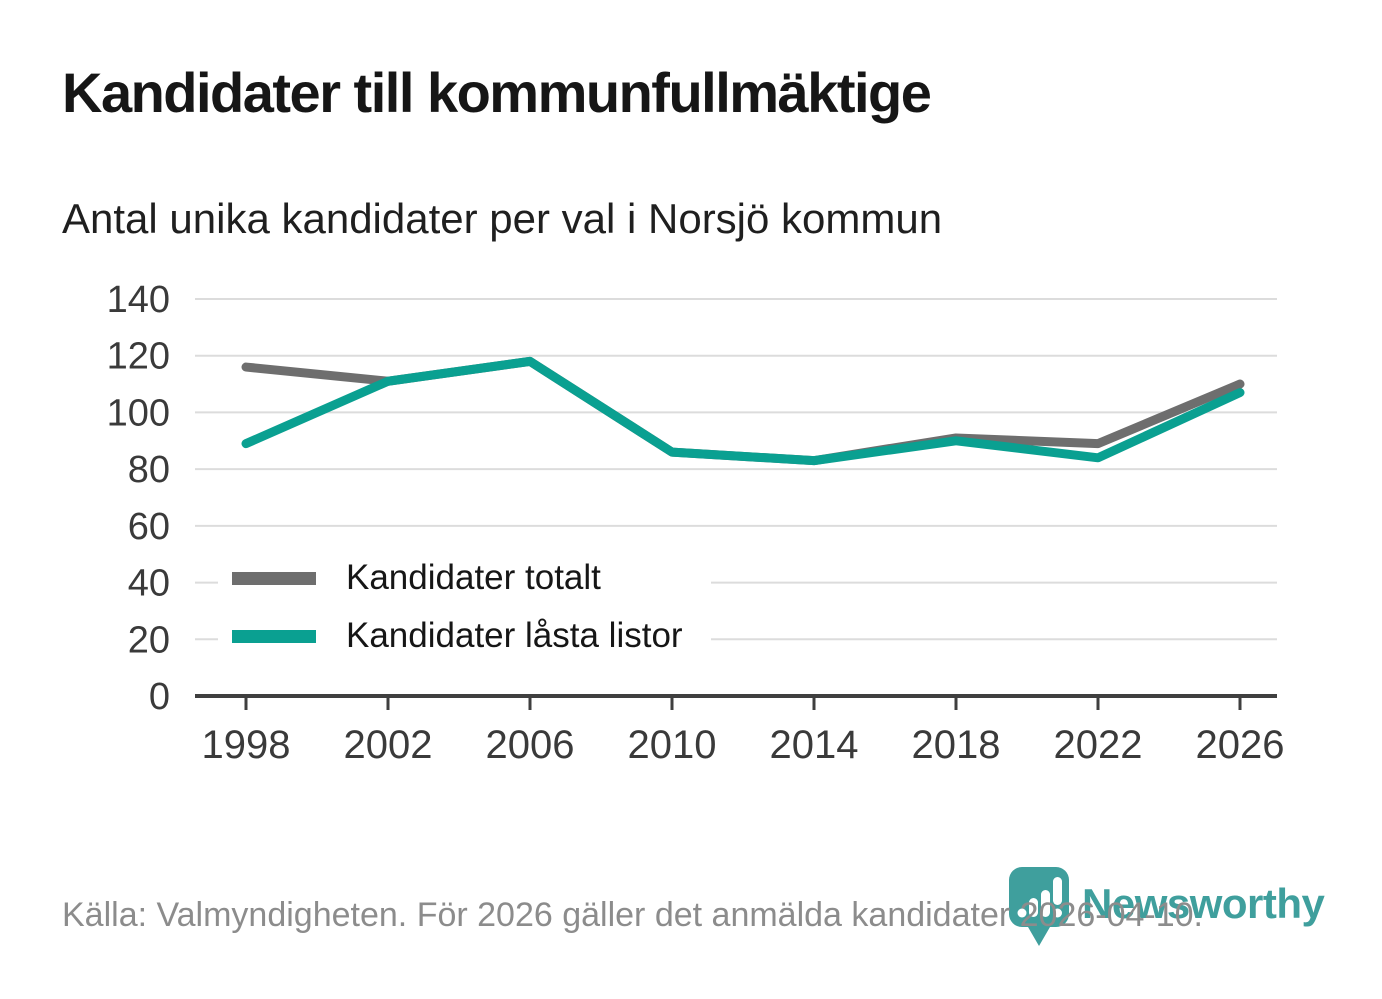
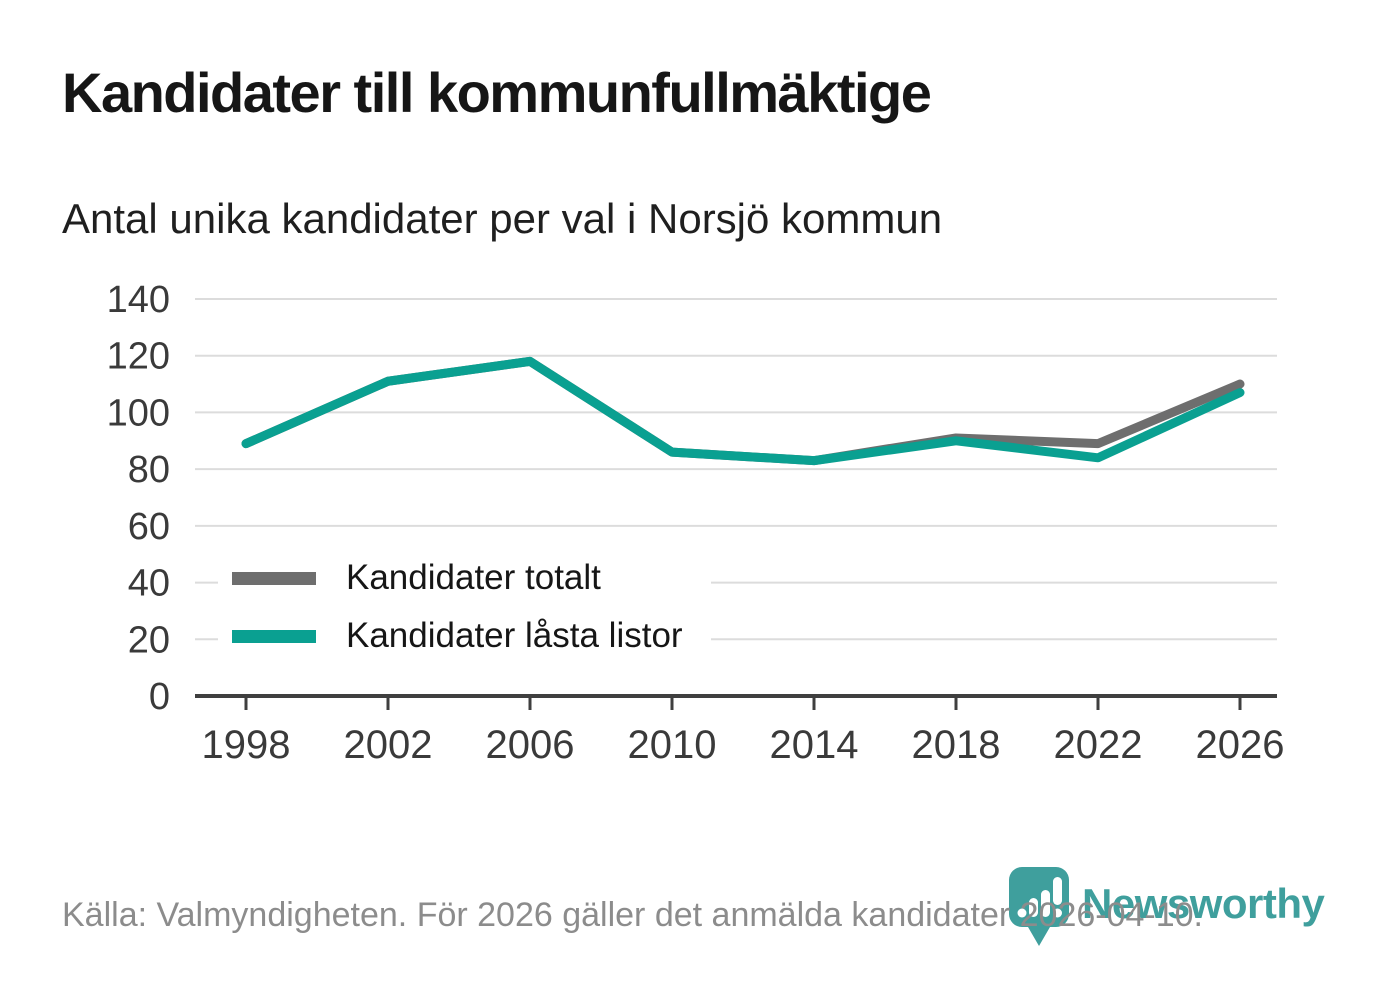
Kandidater totalt/1998: 116 -> 89
